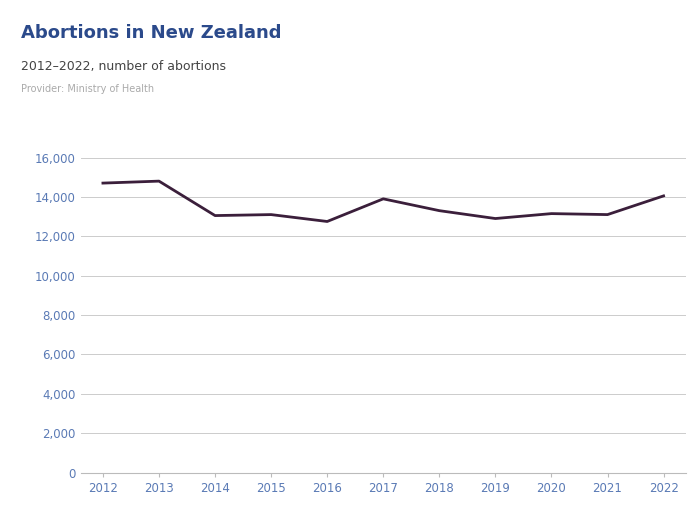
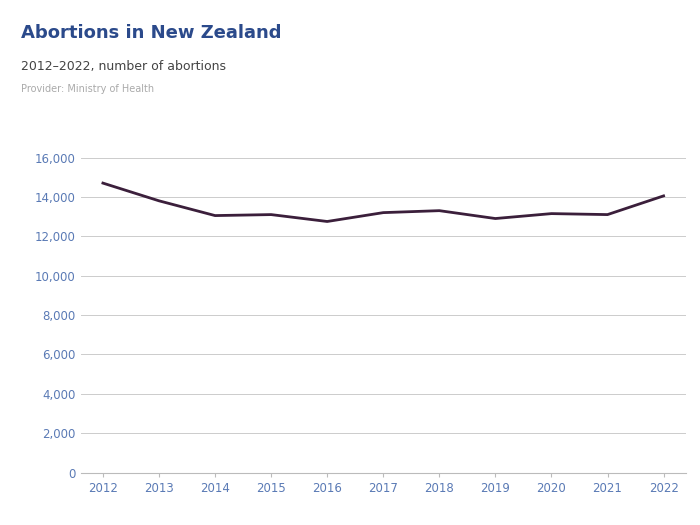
2013: 14,800 -> 13,800
2017: 13,900 -> 13,200
